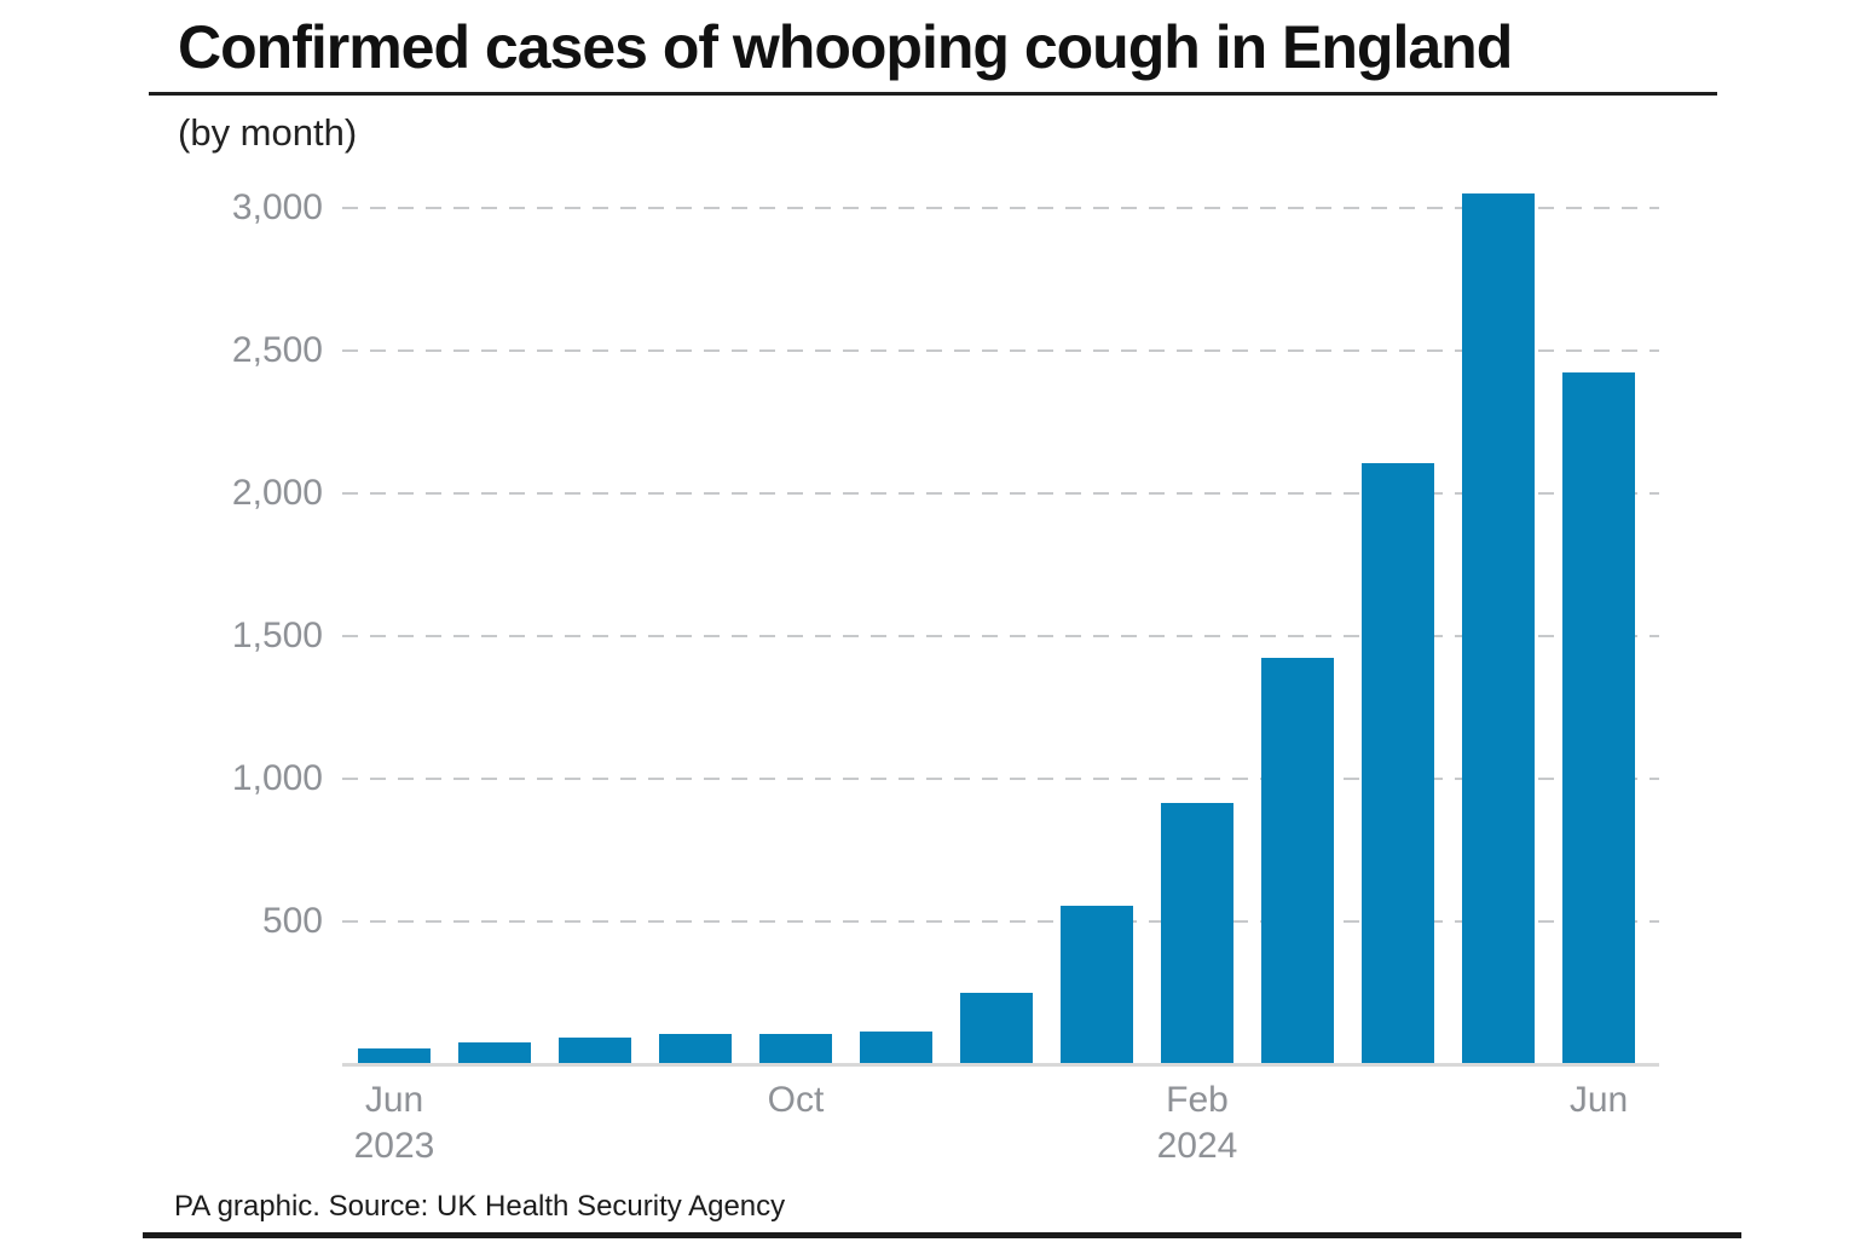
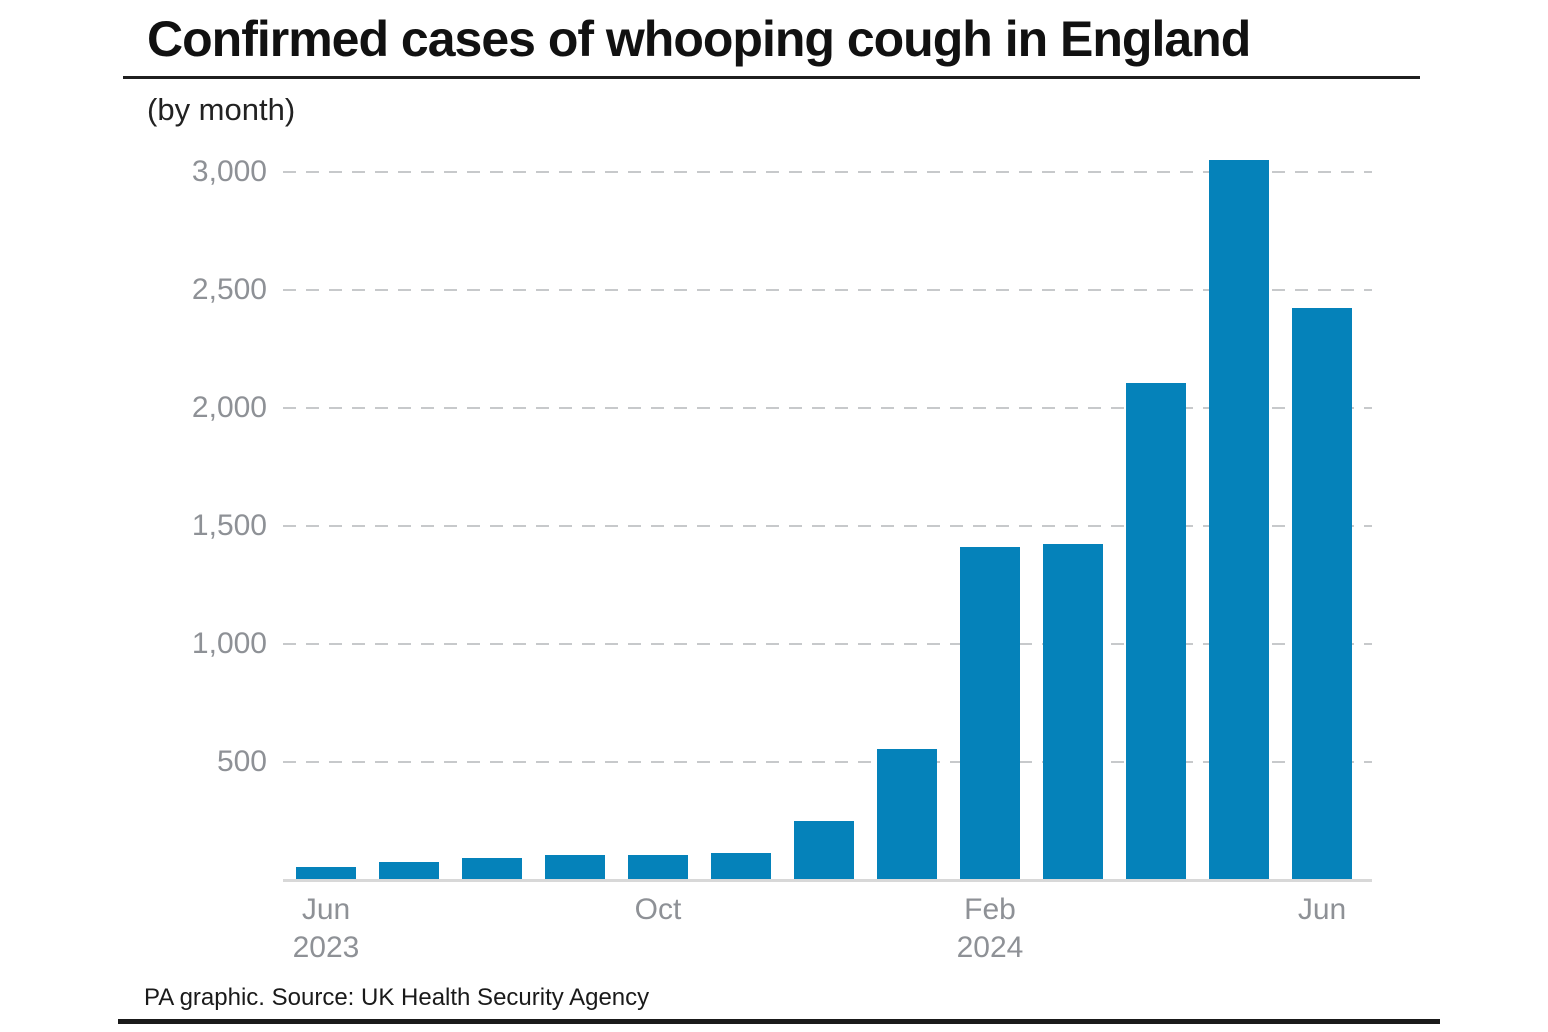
Feb 2024: 920 -> 1410
